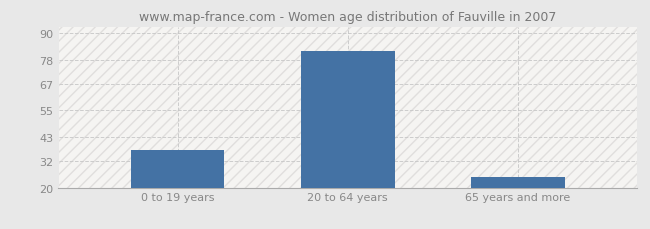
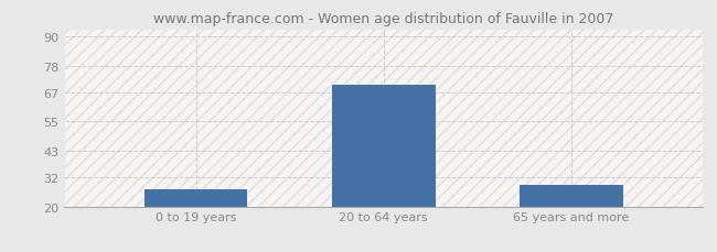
0 to 19 years: 37 -> 27
20 to 64 years: 82 -> 70
65 years and more: 25 -> 29
